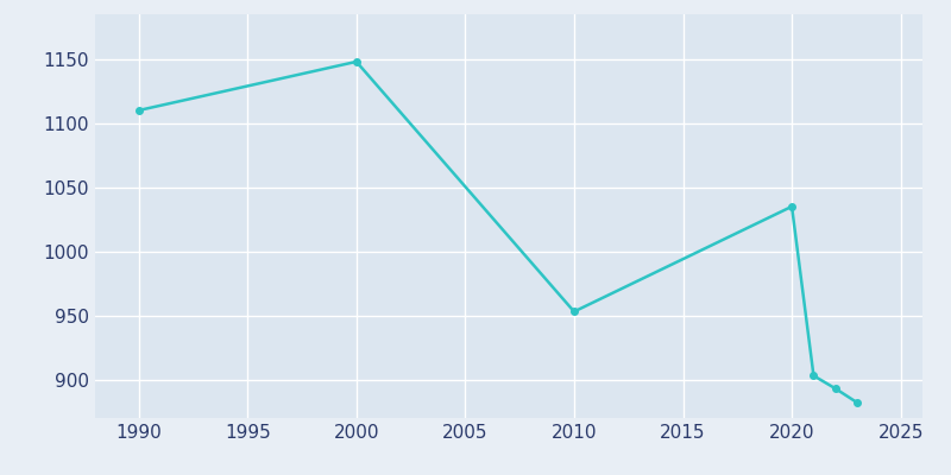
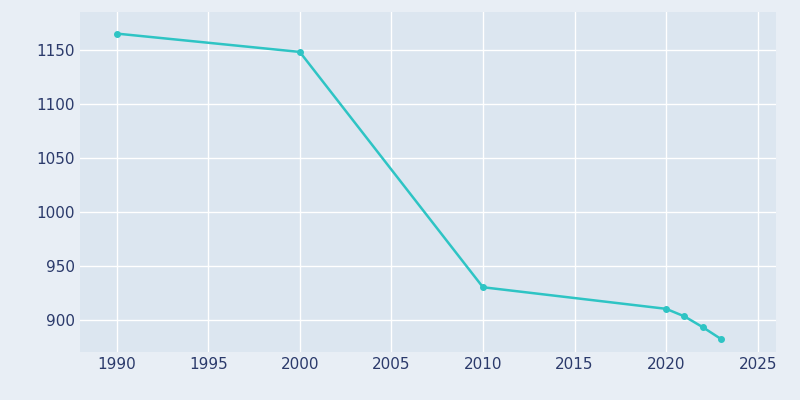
1990: 1110 -> 1165
2010: 953 -> 930
2020: 1035 -> 910
